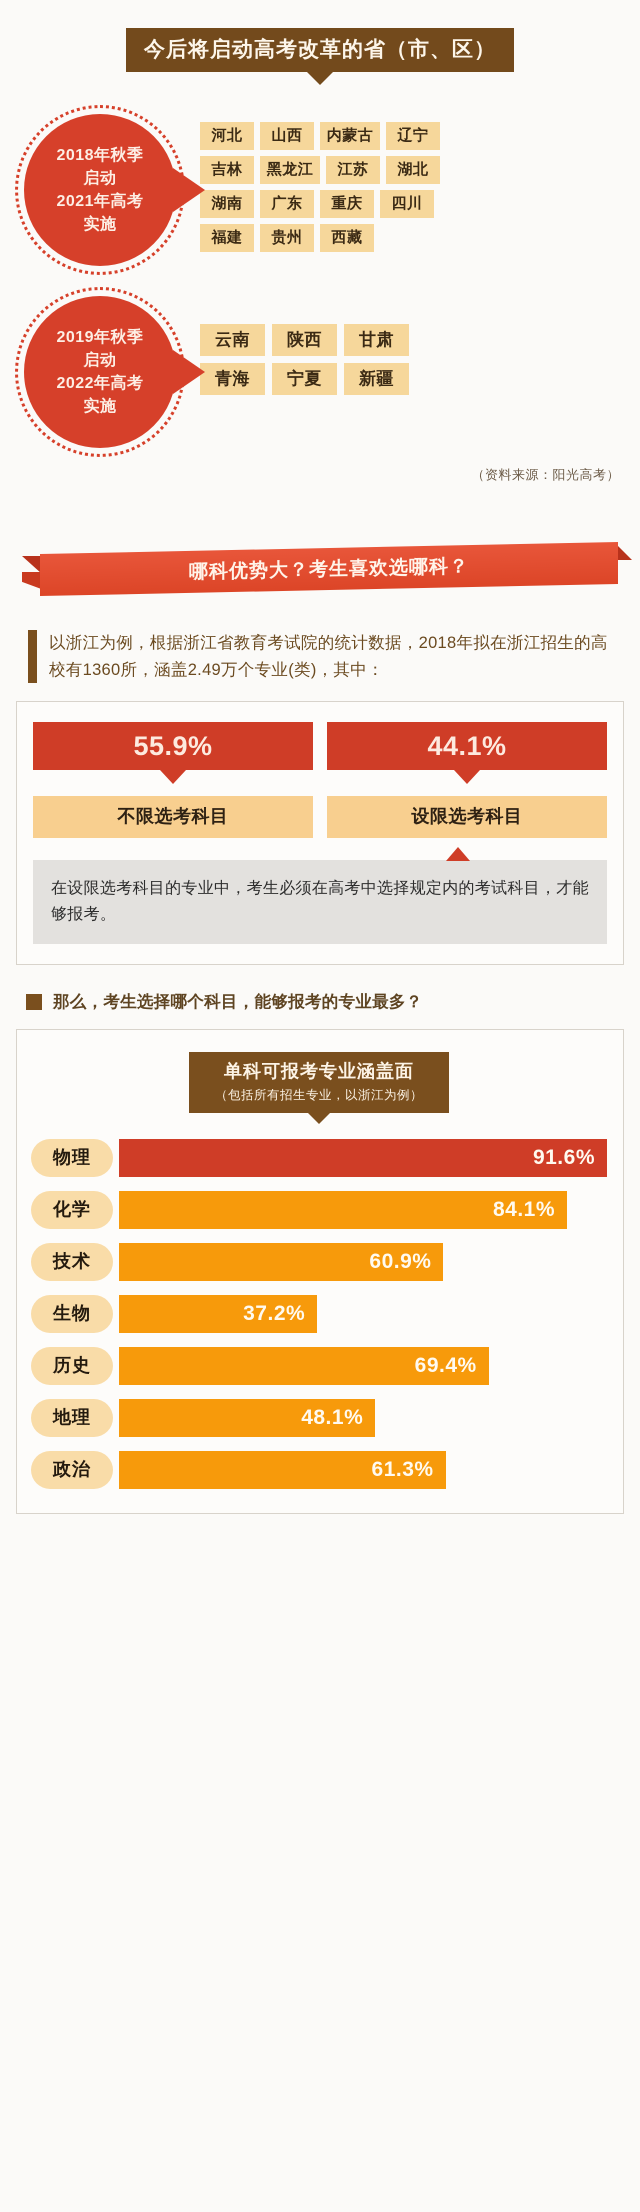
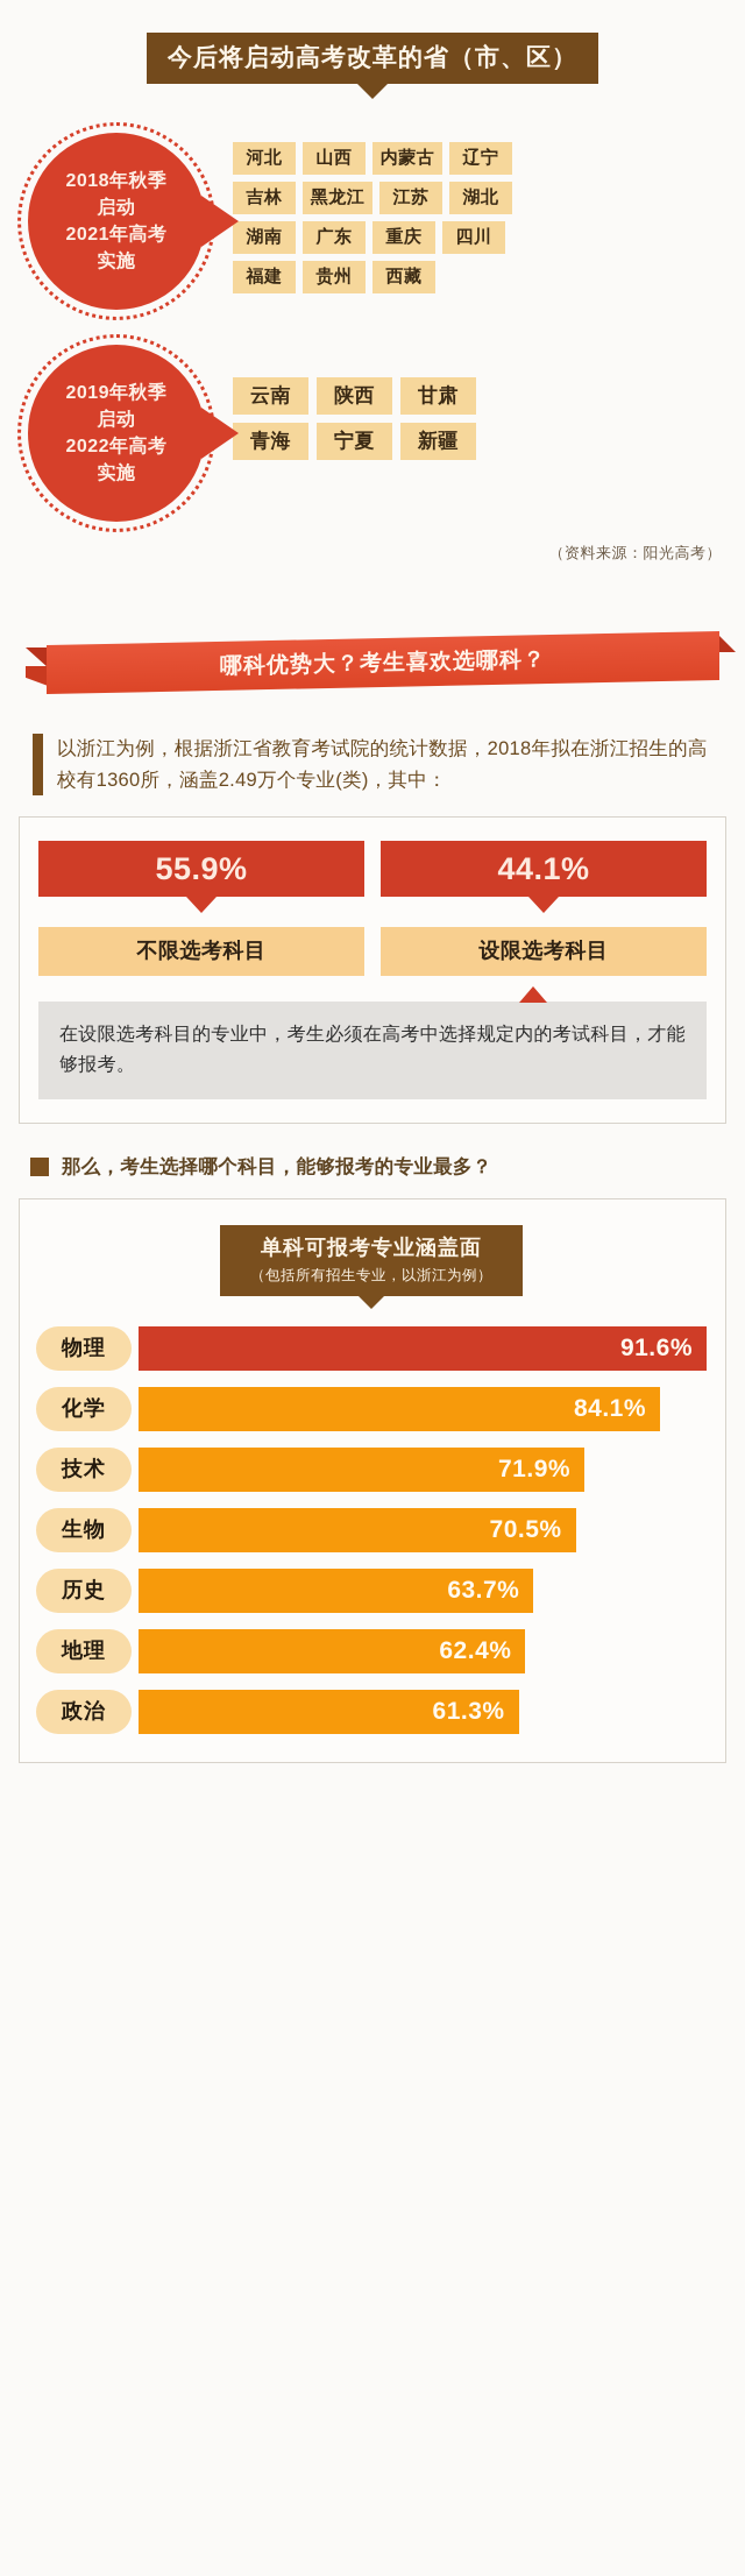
技术: 60.9% -> 71.9%
生物: 37.2% -> 70.5%
历史: 69.4% -> 63.7%
地理: 48.1% -> 62.4%
